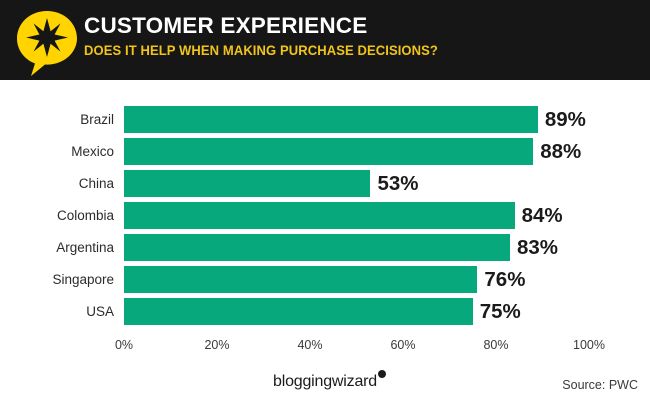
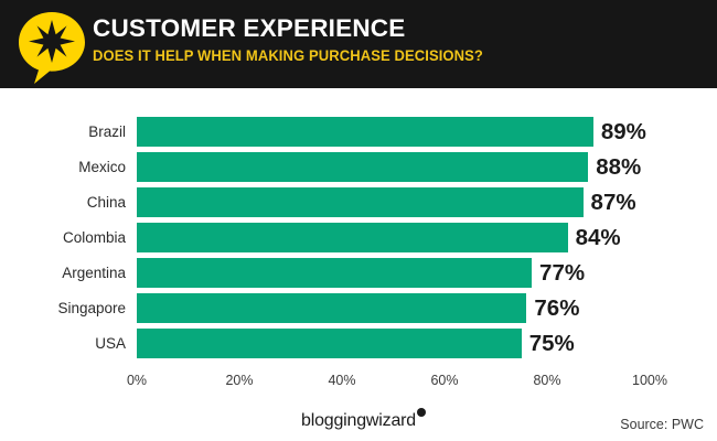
China: 53% -> 87%
Argentina: 83% -> 77%
